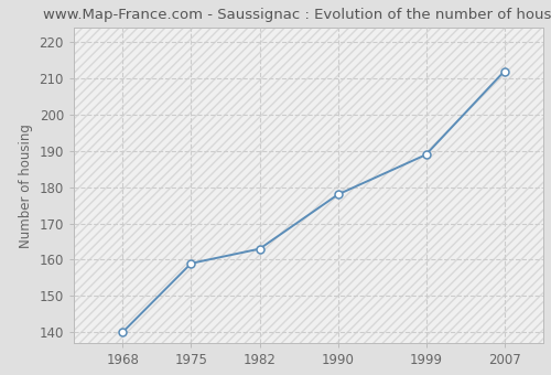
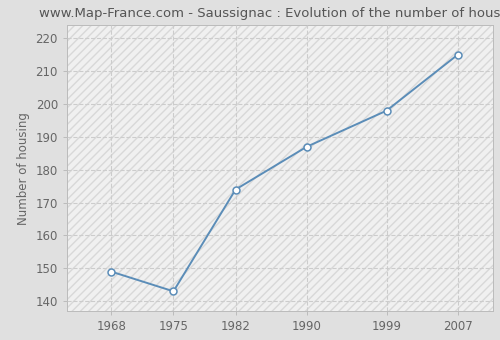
1968: 140 -> 149
1975: 159 -> 143
1982: 163 -> 174
1990: 178 -> 187
1999: 189 -> 198
2007: 212 -> 215
